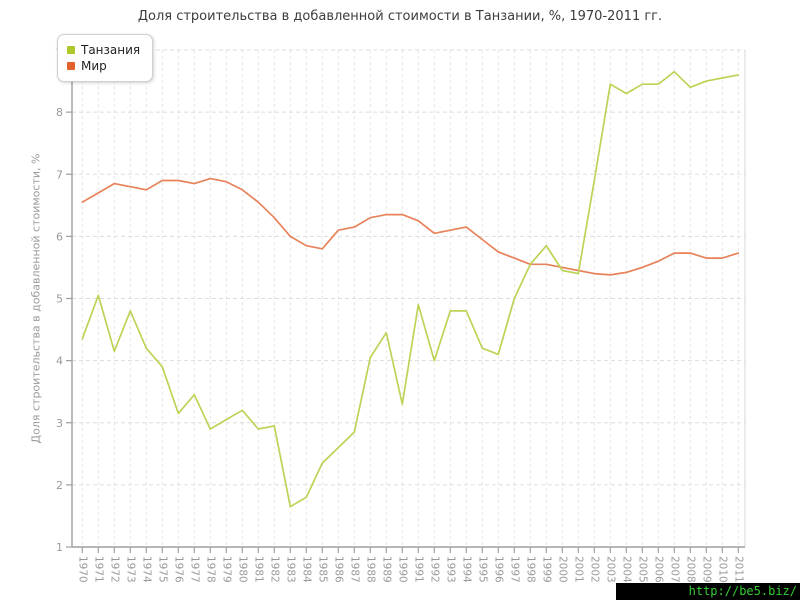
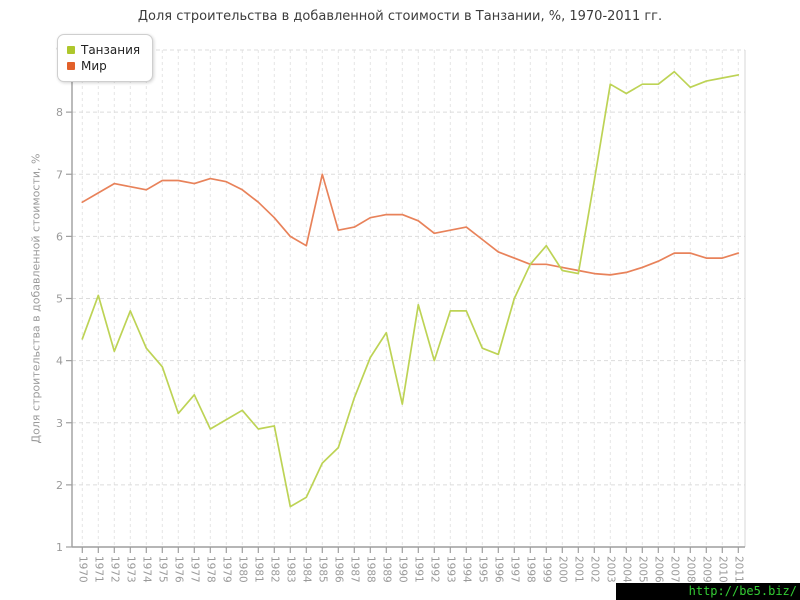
Мир/1985: 5.8 -> 7.0
Танзания/1987: 2.9 -> 3.4
